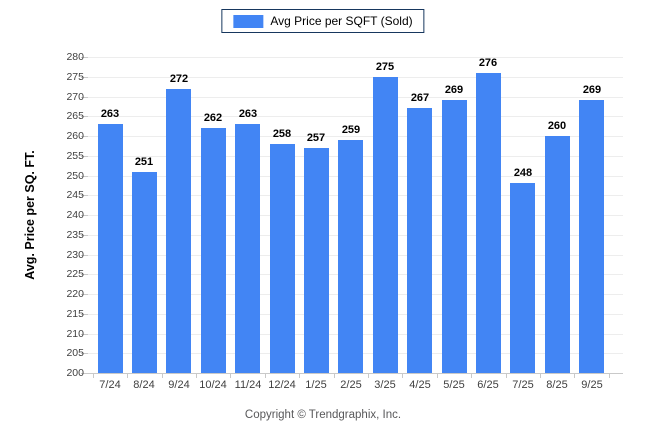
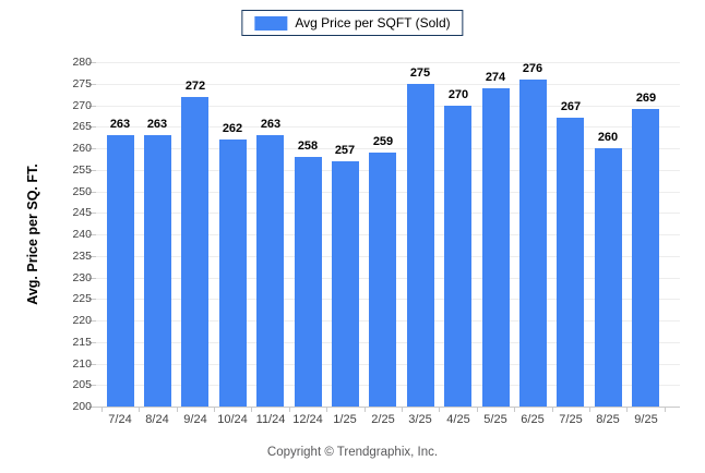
8/24: 251 -> 263
4/25: 267 -> 270
5/25: 269 -> 274
7/25: 248 -> 267
